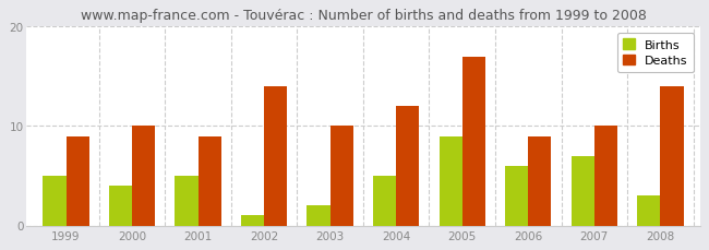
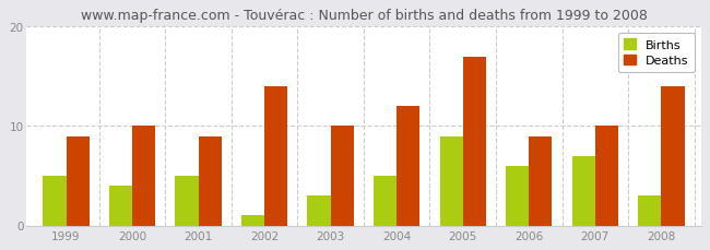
Births/2003: 2 -> 3
